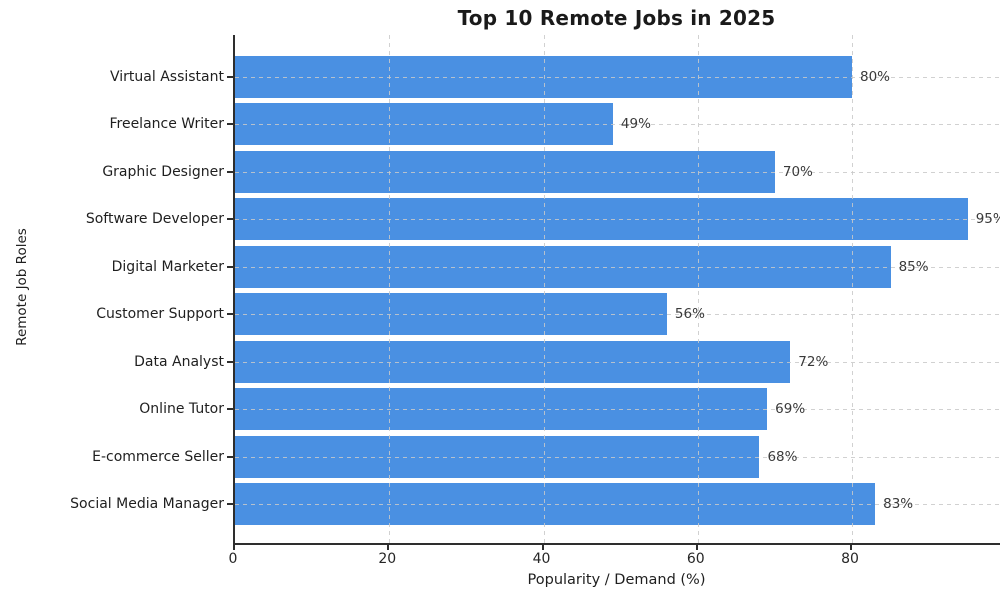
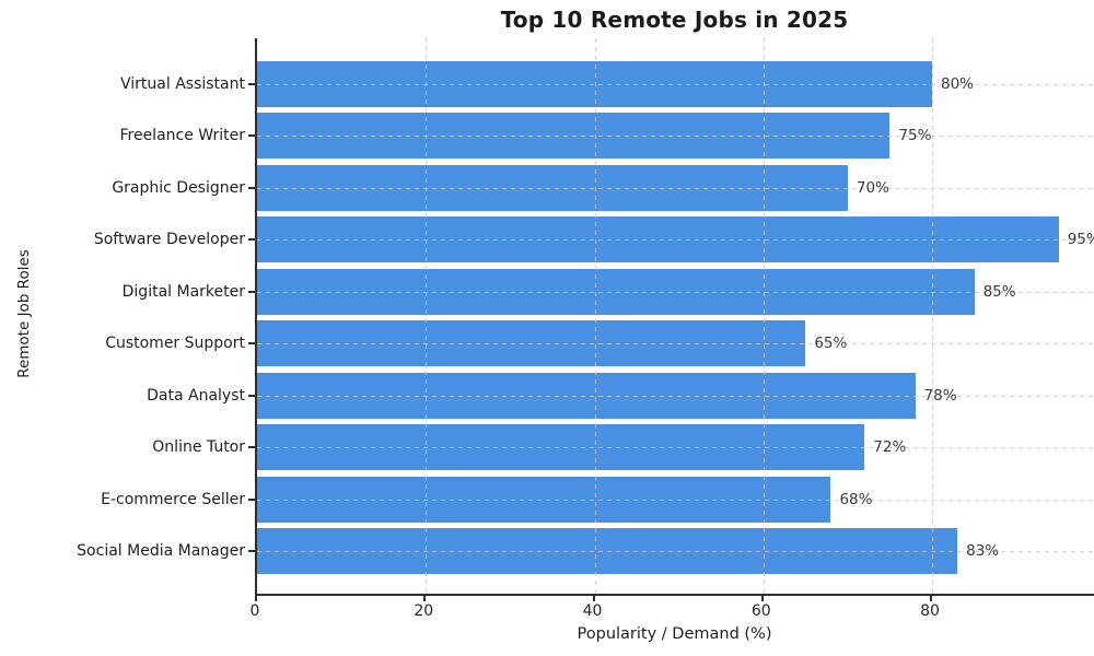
Freelance Writer: 49% -> 75%
Customer Support: 56% -> 65%
Data Analyst: 72% -> 78%
Online Tutor: 69% -> 72%
